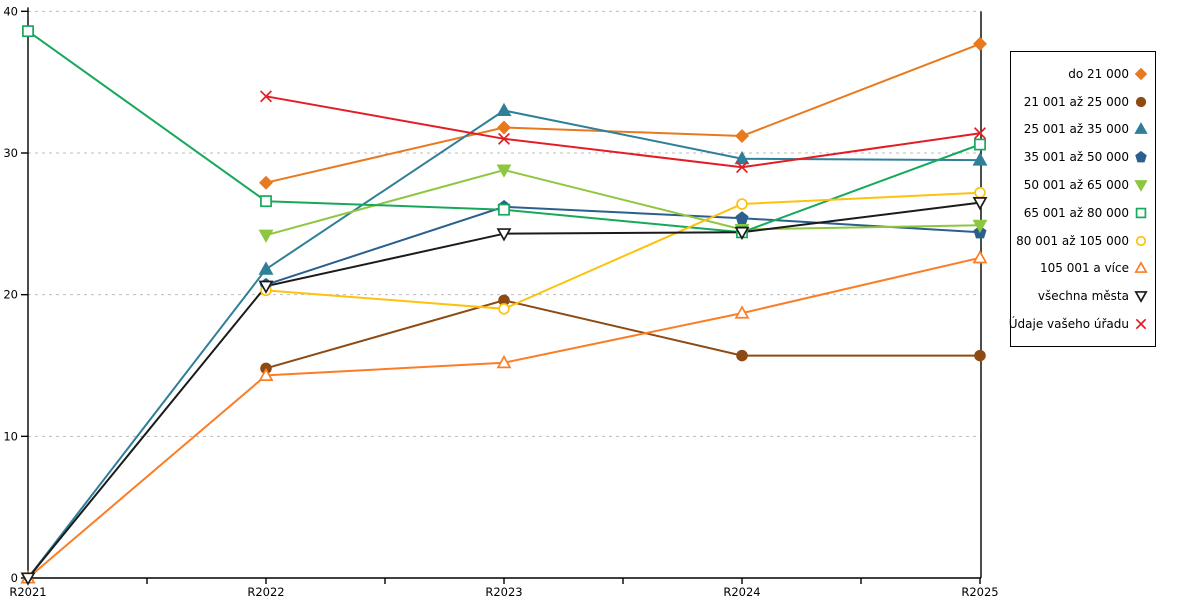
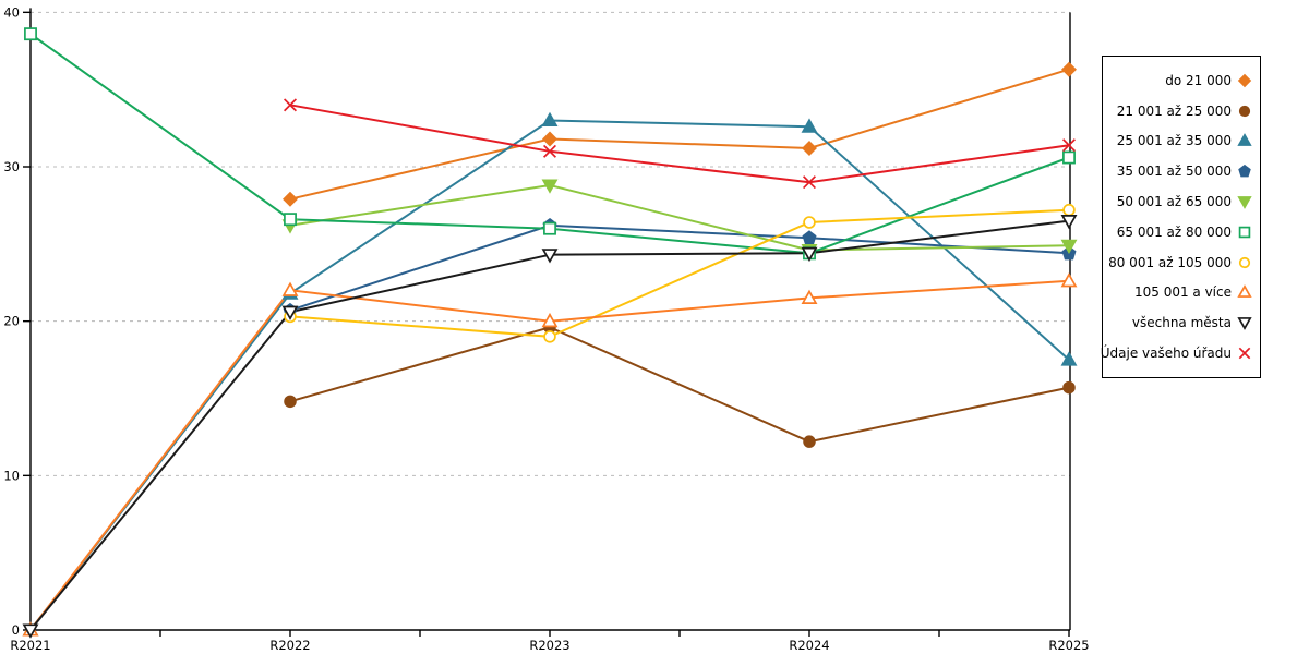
50 001 až 65 000/R2022: 24.2 -> 26.2
105 001 a více/R2022: 14.3 -> 22.0
105 001 a více/R2023: 15.2 -> 20.0
21 001 až 25 000/R2024: 15.7 -> 12.2
25 001 až 35 000/R2024: 29.6 -> 32.6
105 001 a více/R2024: 18.7 -> 21.5
do 21 000/R2025: 37.7 -> 36.3
25 001 až 35 000/R2025: 29.5 -> 17.5
